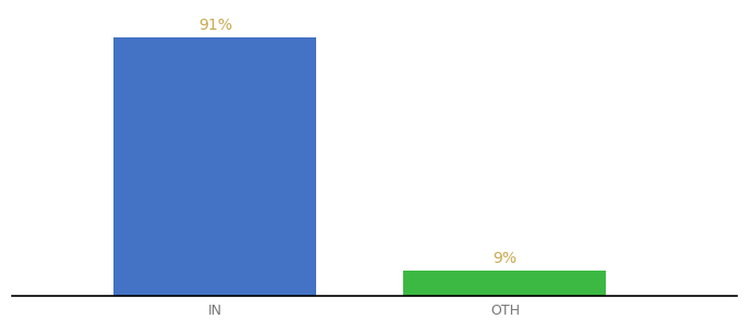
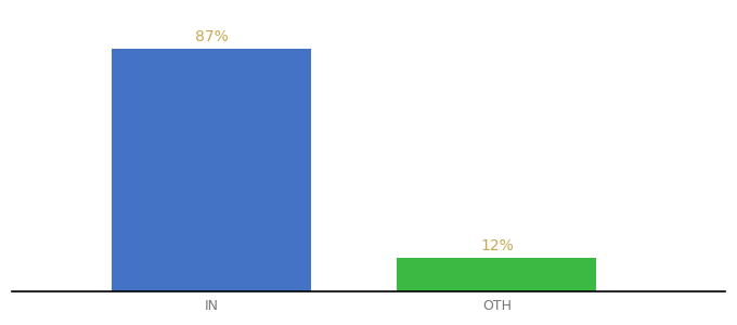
IN: 91% -> 87%
OTH: 9% -> 12%
